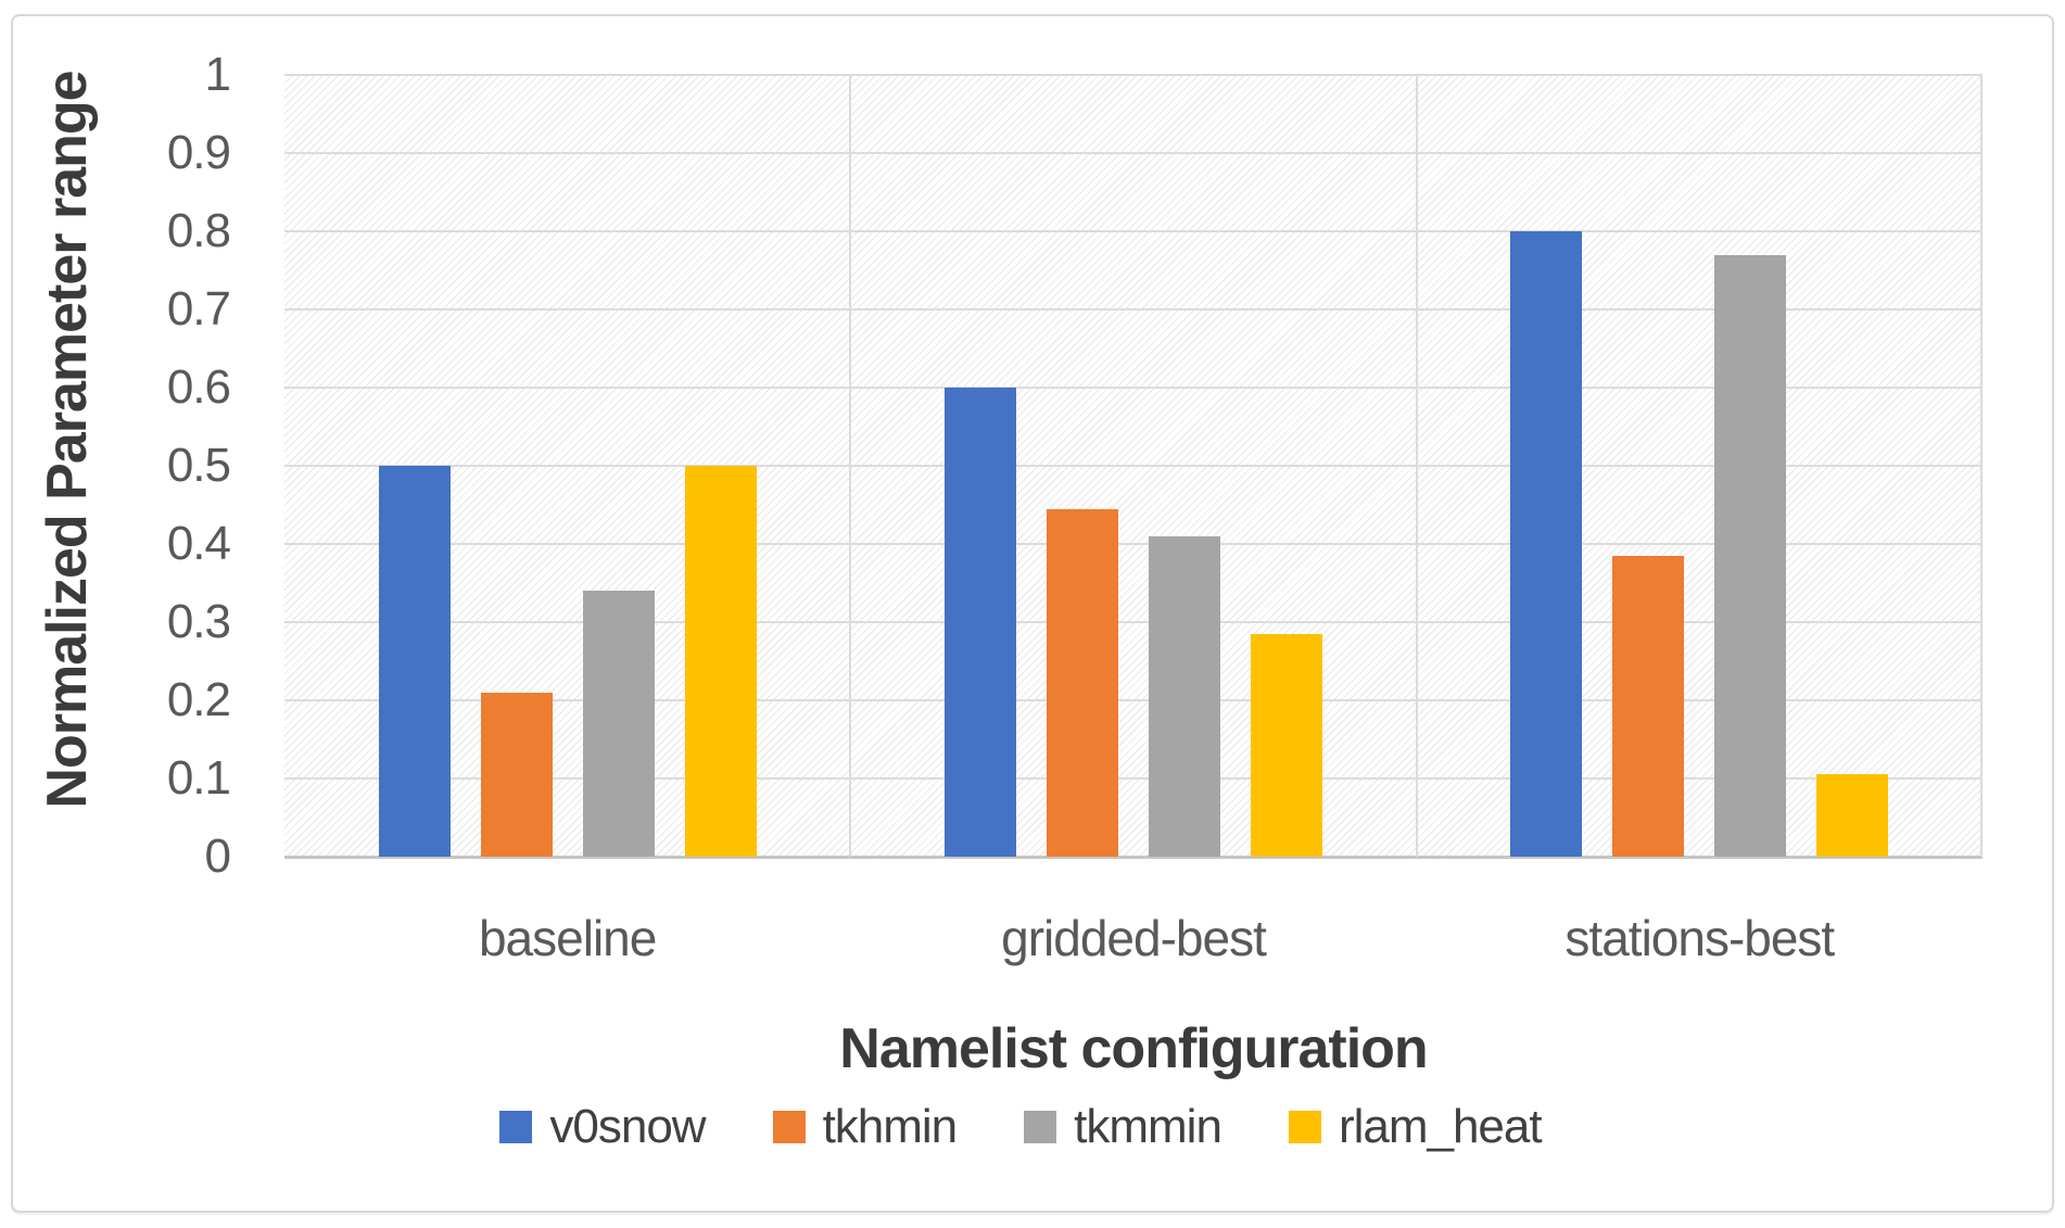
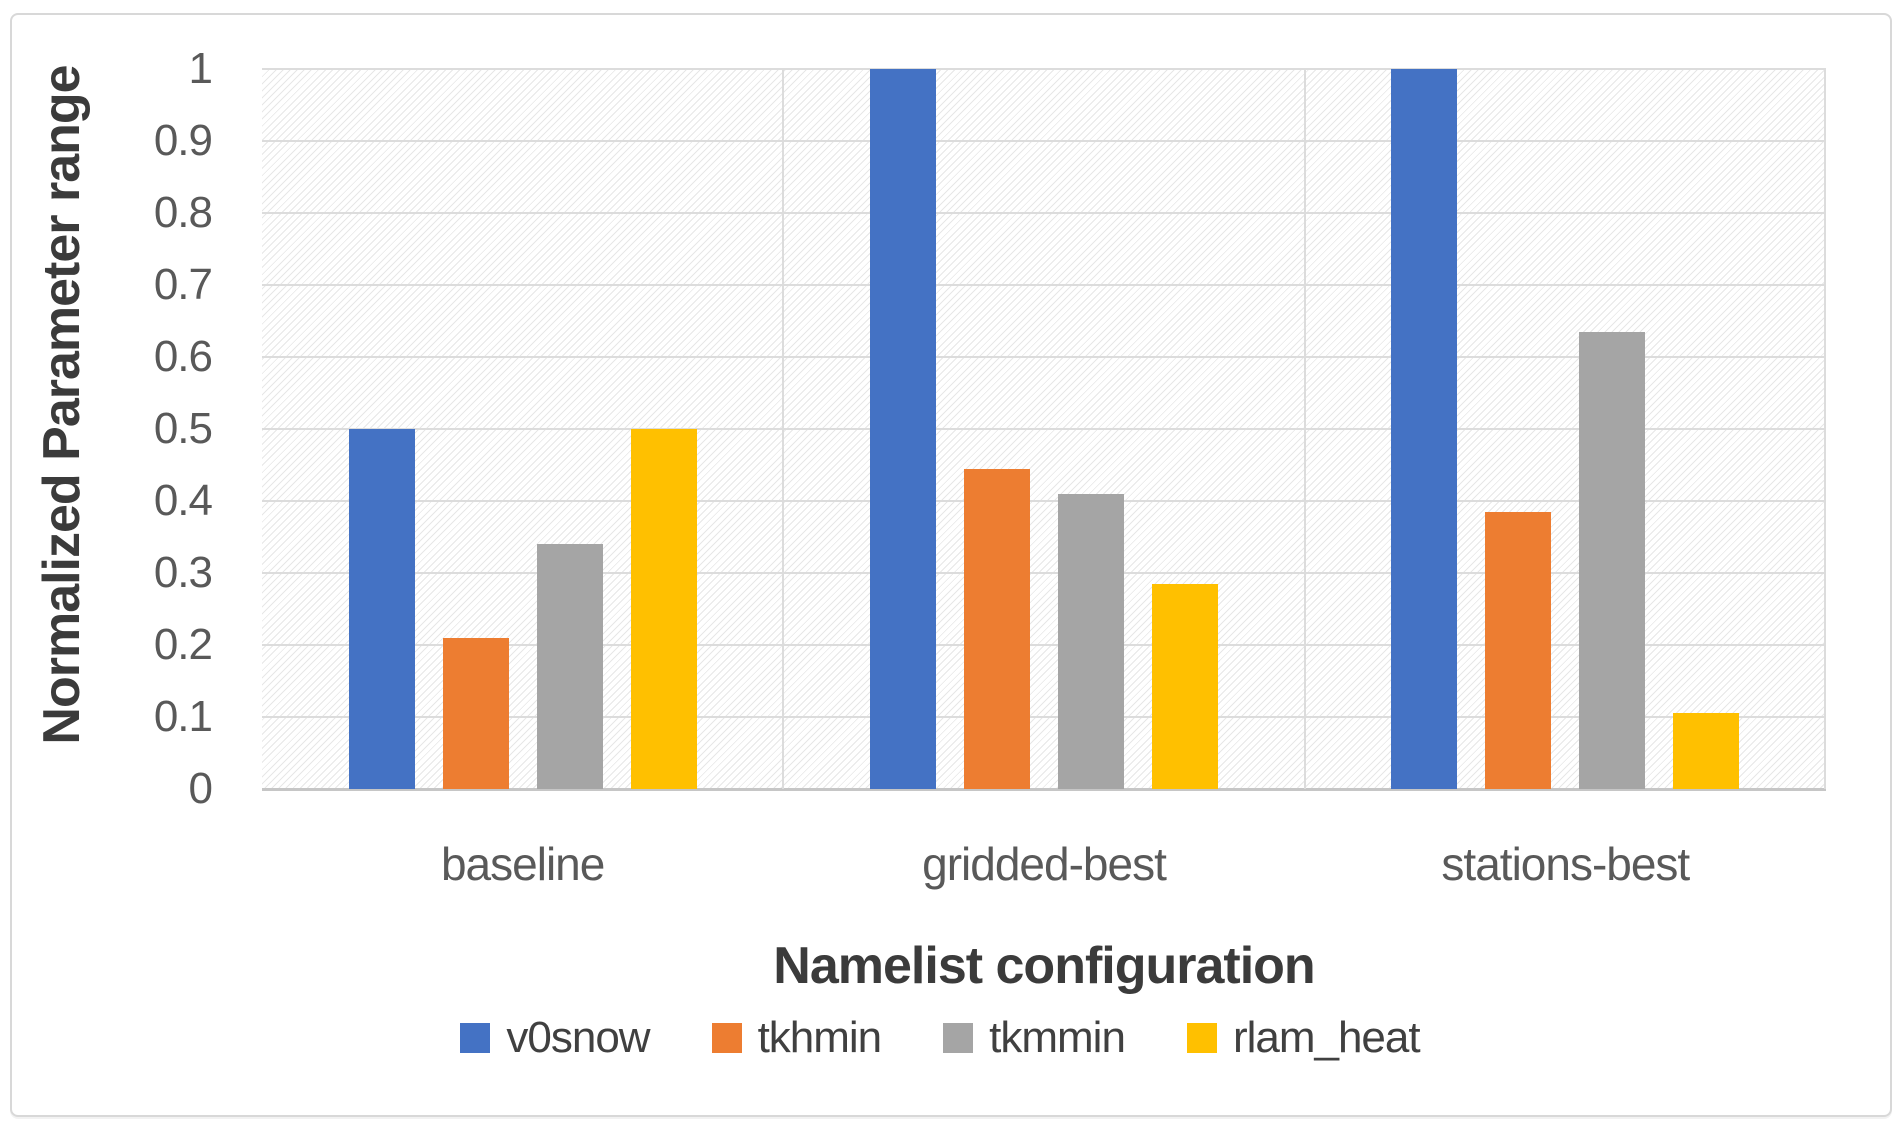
v0snow/gridded-best: 0.6 -> 1.0
v0snow/stations-best: 0.8 -> 1.0
tkmmin/stations-best: 0.77 -> 0.64
